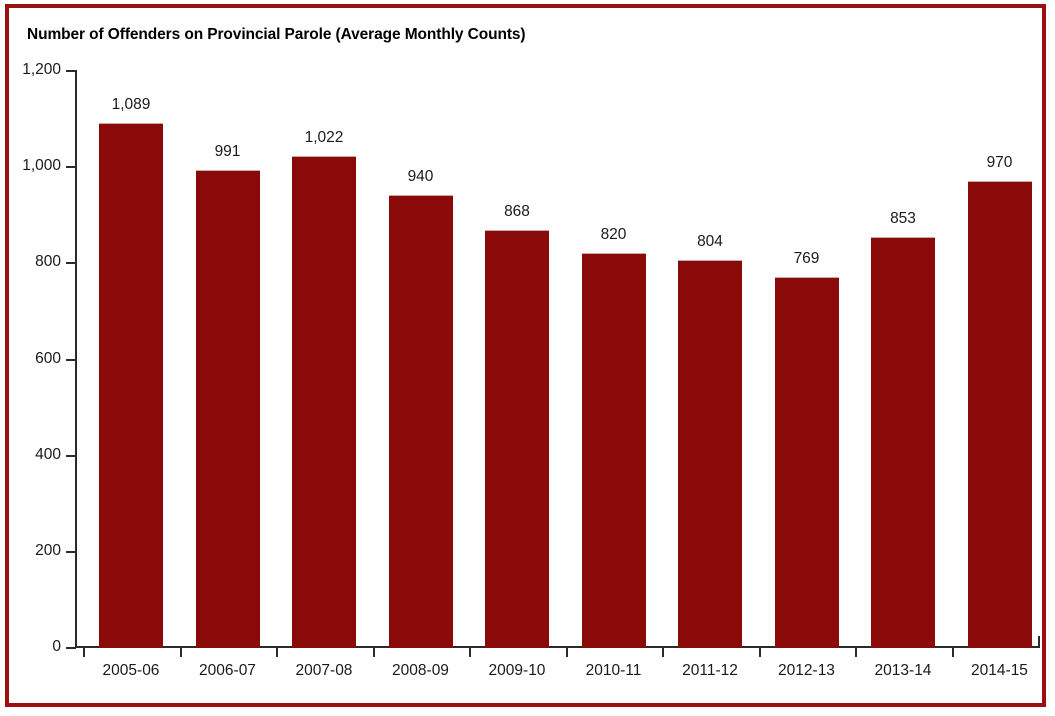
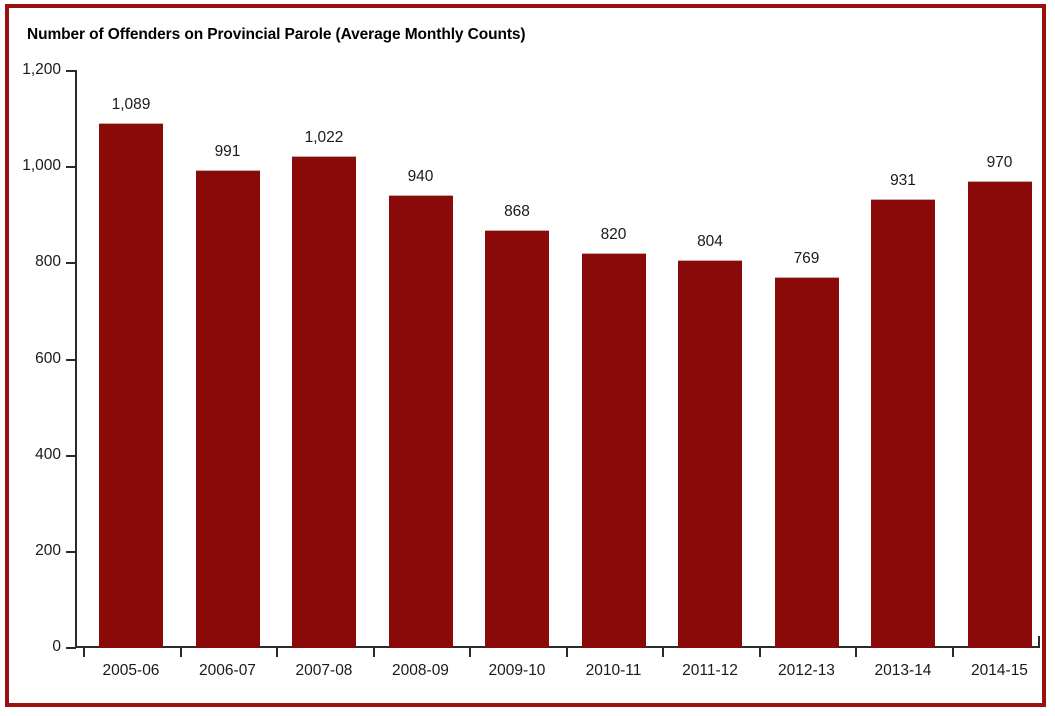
2013-14: 853 -> 931
